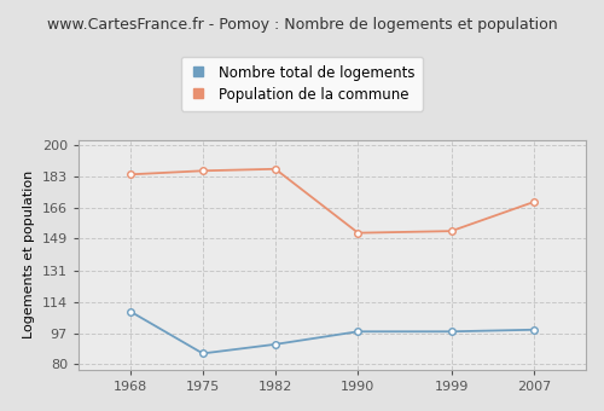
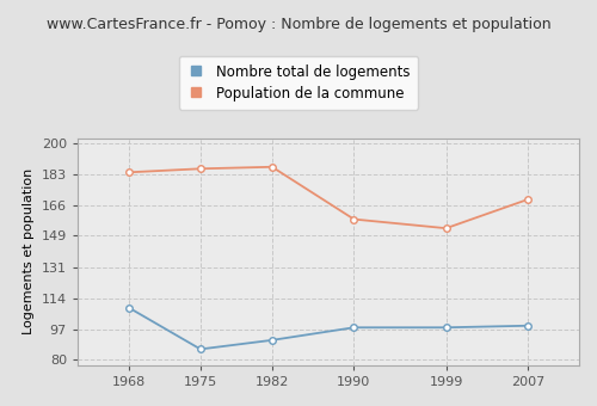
Population de la commune/1990: 152 -> 158
